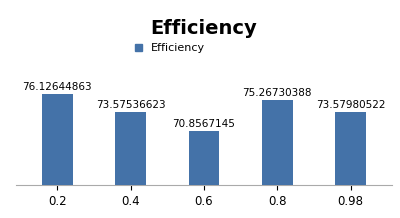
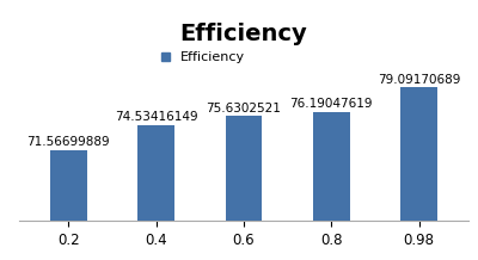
0.2: 76.12644863 -> 71.56699889
0.4: 73.57536623 -> 74.53416149
0.6: 70.8567145 -> 75.6302521
0.8: 75.26730388 -> 76.19047619
0.98: 73.57980522 -> 79.09170689
